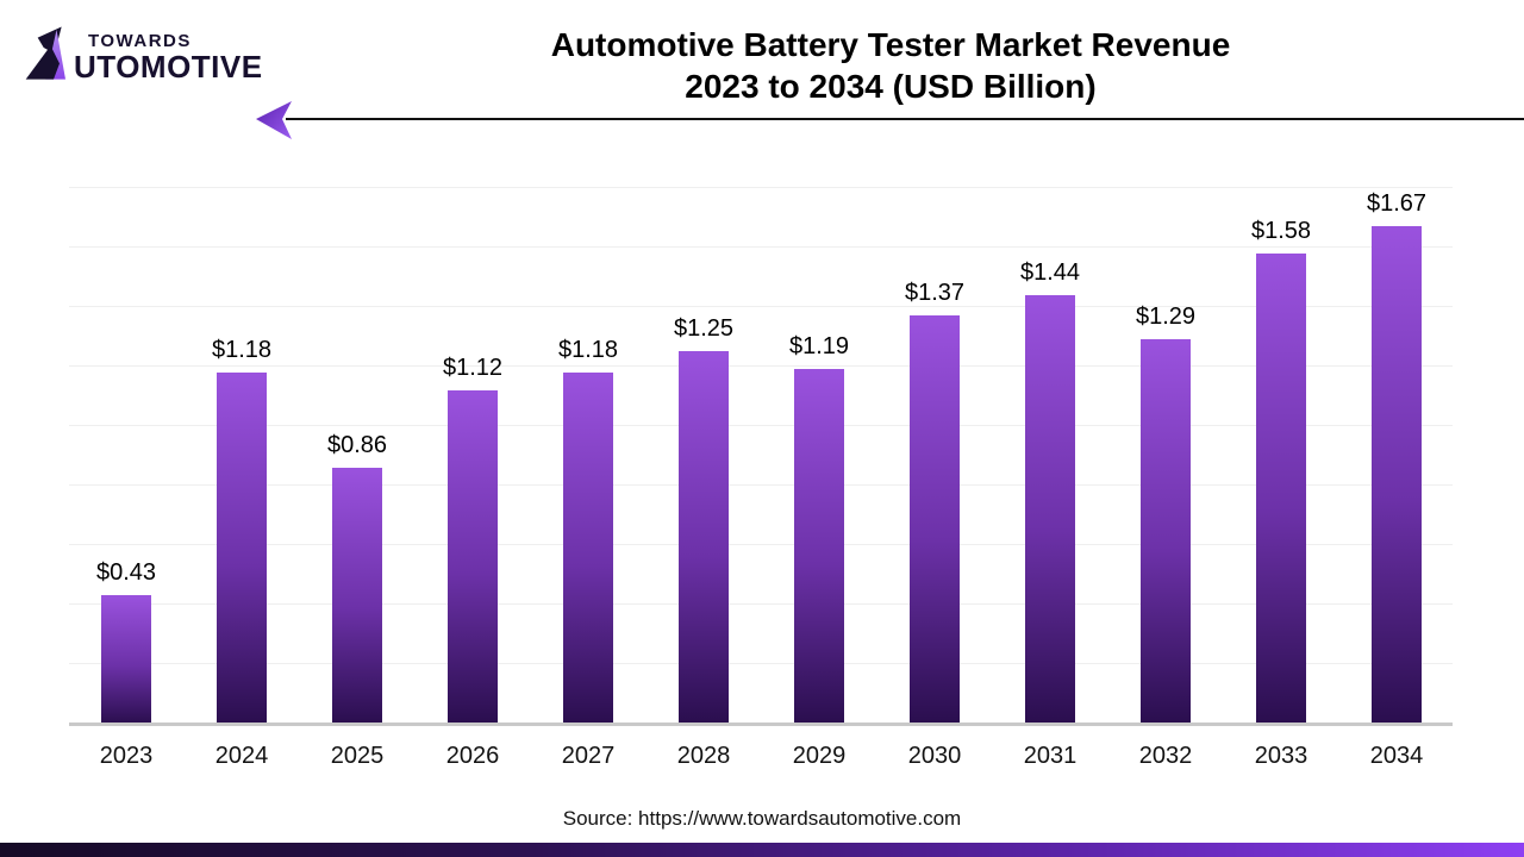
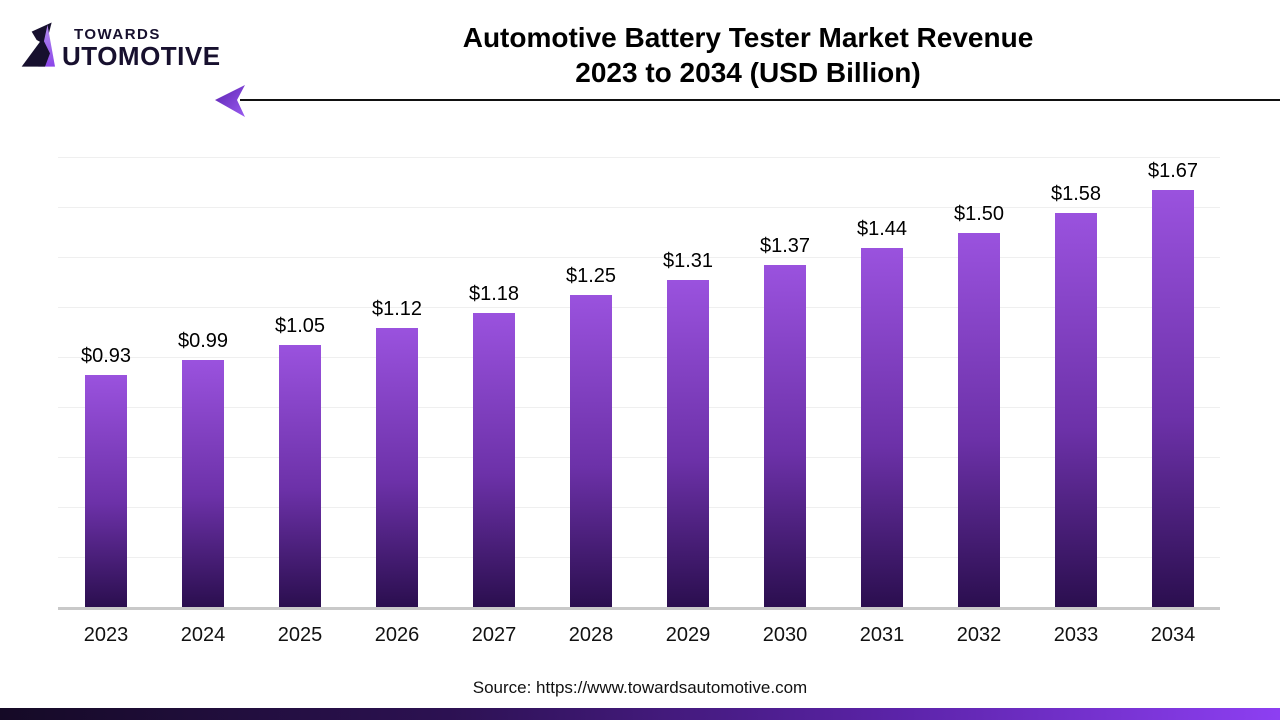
2023: $0.43 -> $0.93
2024: $1.18 -> $0.99
2025: $0.86 -> $1.05
2029: $1.19 -> $1.31
2032: $1.29 -> $1.50
